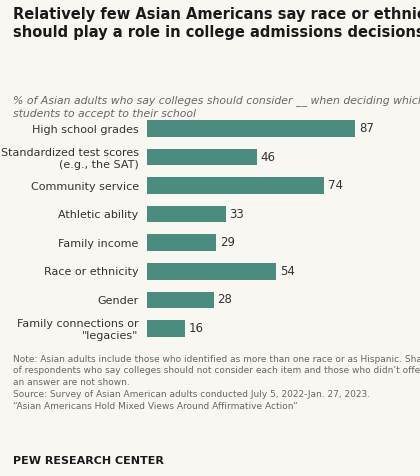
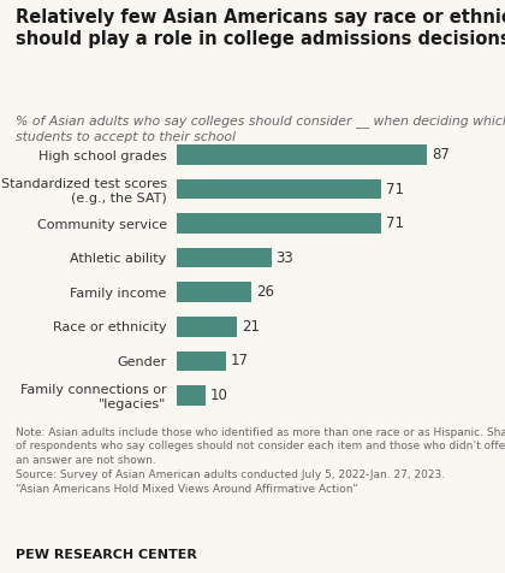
Standardized test scores (e.g., the SAT): 46 -> 71
Community service: 74 -> 71
Family income: 29 -> 26
Race or ethnicity: 54 -> 21
Gender: 28 -> 17
Family connections or "legacies": 16 -> 10
